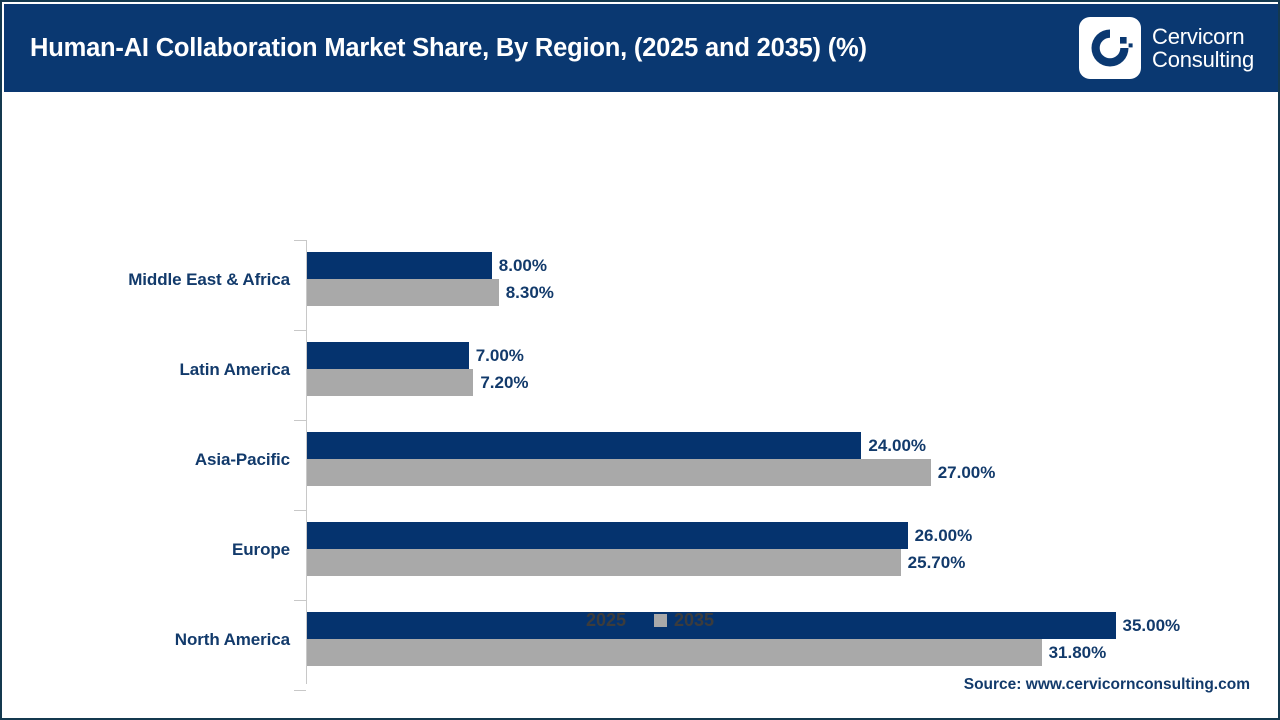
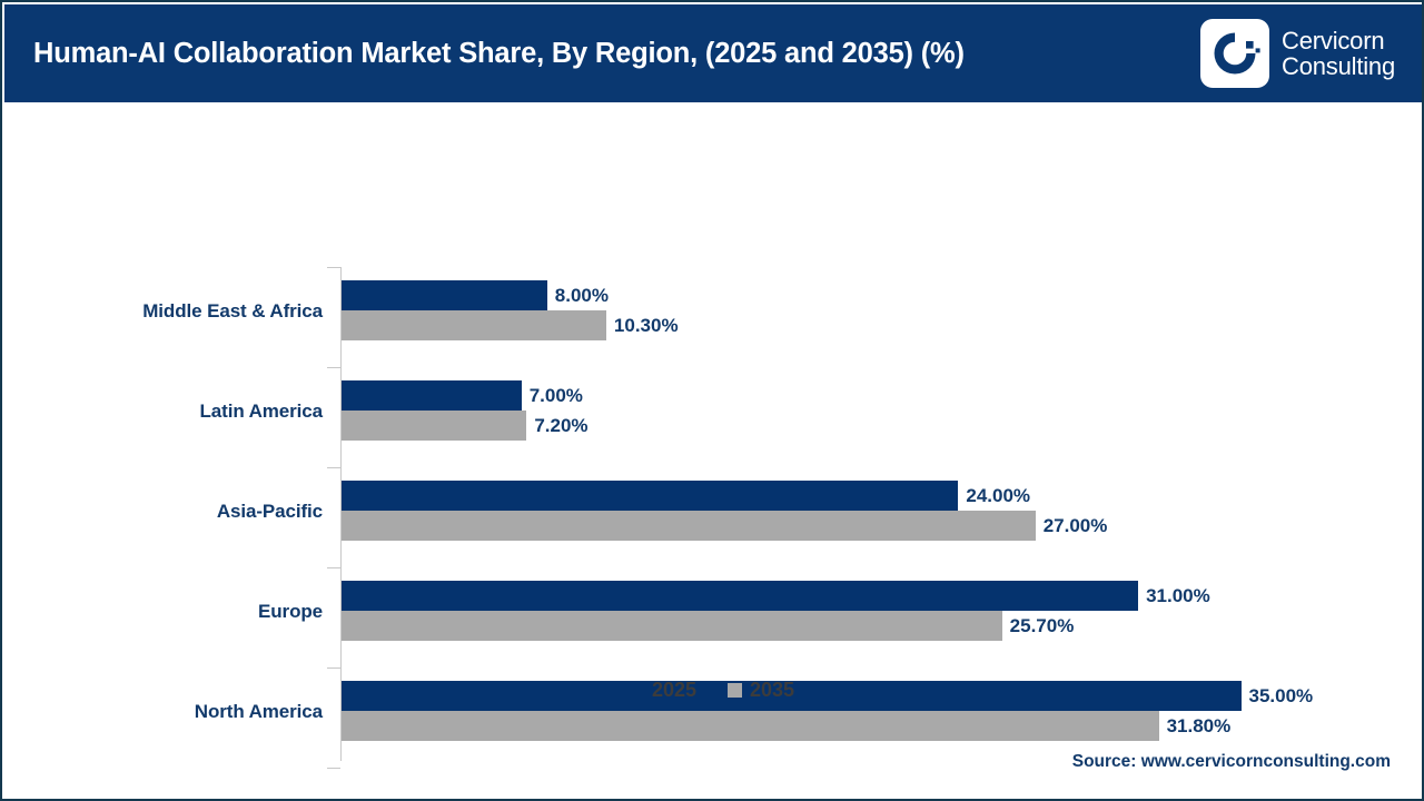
2035/Middle East & Africa: 8.30% -> 10.30%
2025/Europe: 26.00% -> 31.00%
